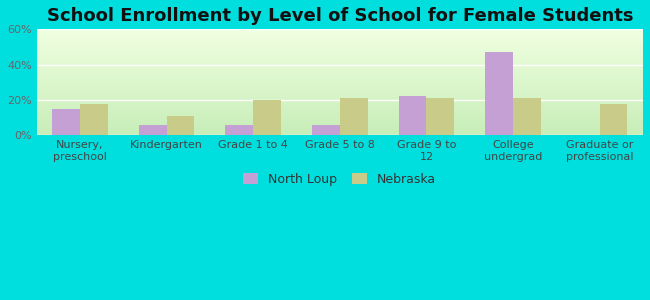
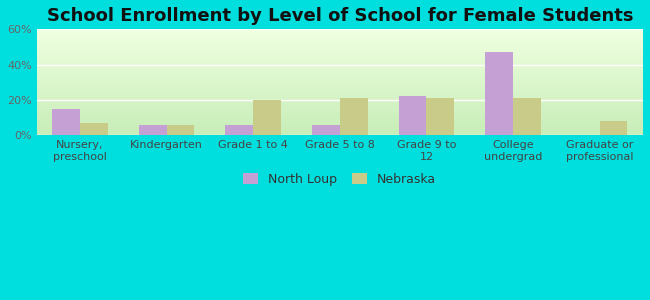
Nebraska/Nursery, preschool: 18% -> 7%
Nebraska/Kindergarten: 11% -> 6%
Nebraska/Graduate or professional: 18% -> 8%
